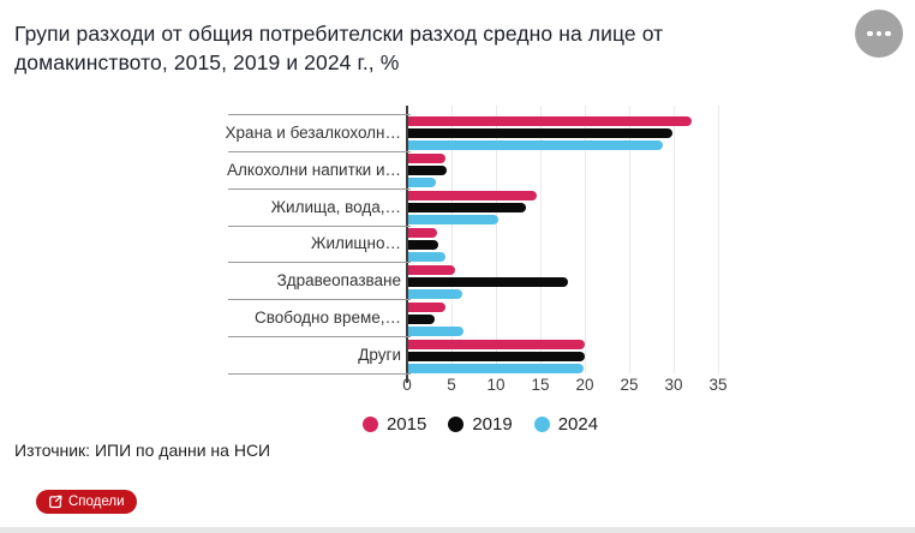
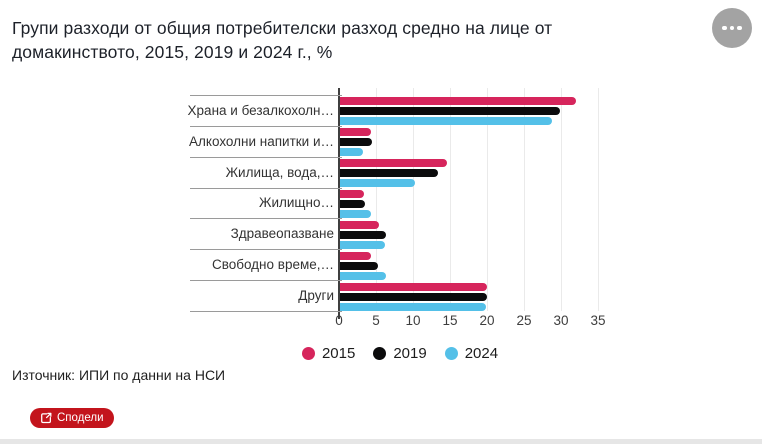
2019/Здравеопазване: 18 -> 6
2019/Свободно време,…: 3 -> 5
